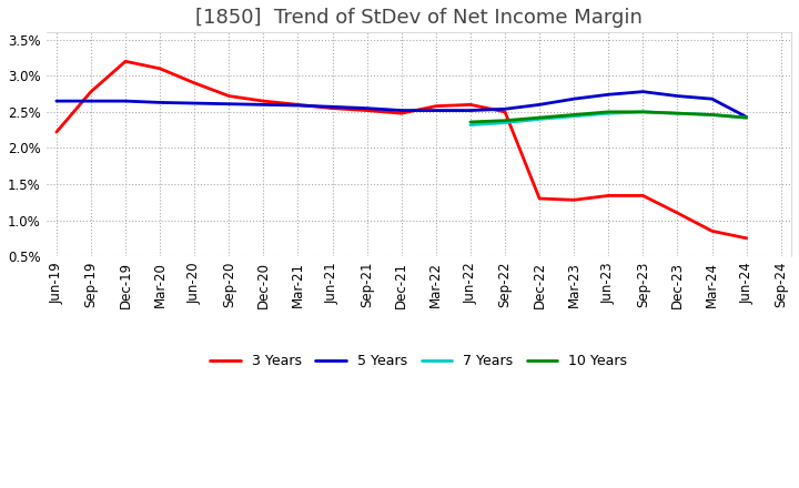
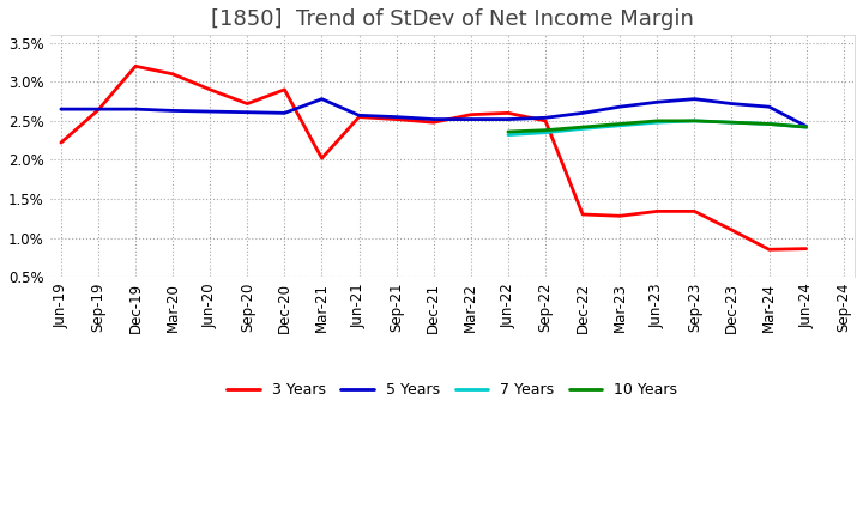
3 Years/Sep-19: 2.78% -> 2.64%
3 Years/Dec-20: 2.65% -> 2.90%
3 Years/Mar-21: 2.60% -> 2.02%
5 Years/Mar-21: 2.59% -> 2.78%
3 Years/Jun-24: 0.75% -> 0.86%
